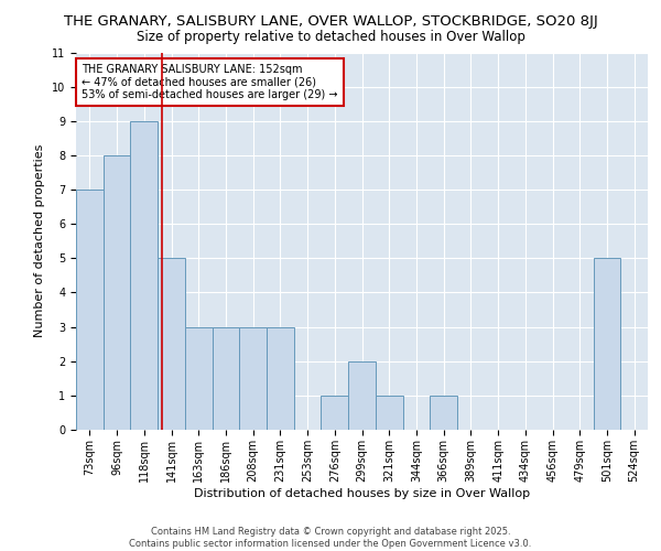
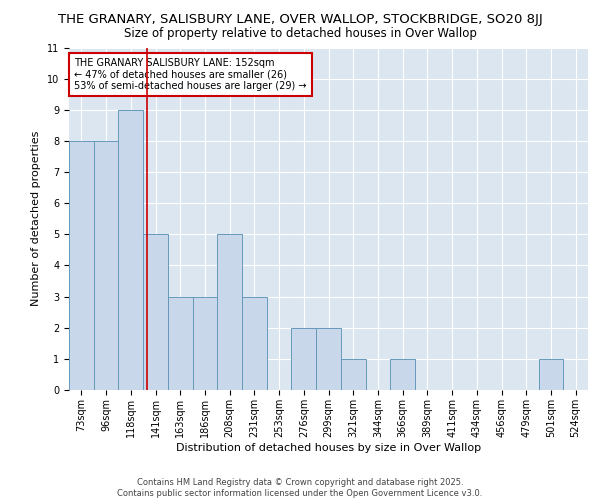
73sqm: 7 -> 8
208sqm: 3 -> 5
276sqm: 1 -> 2
501sqm: 5 -> 1
